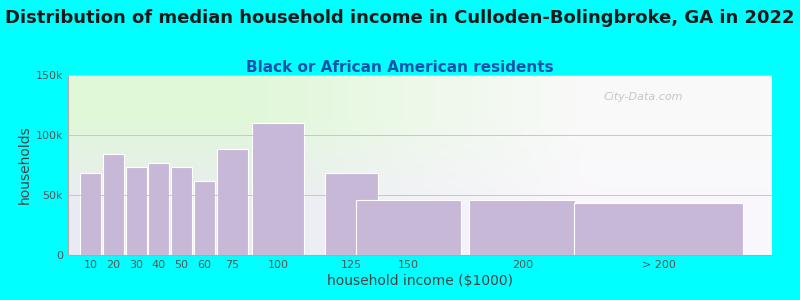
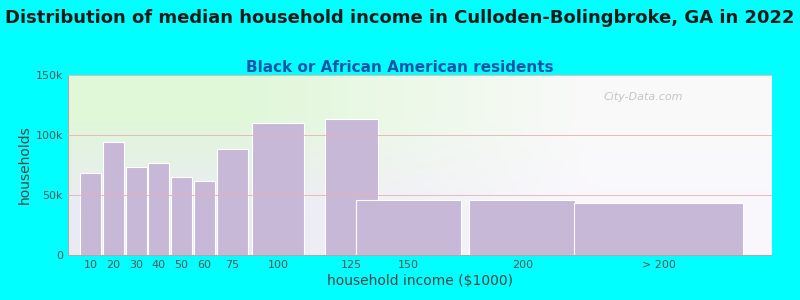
20: 84k -> 94k
50: 73k -> 65k
125: 68k -> 113k
